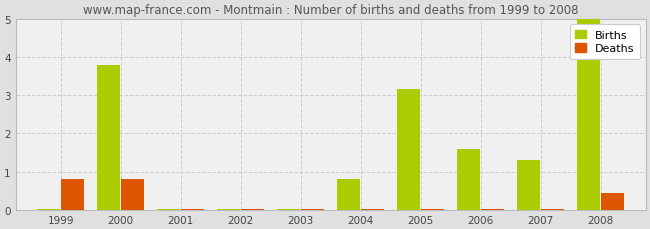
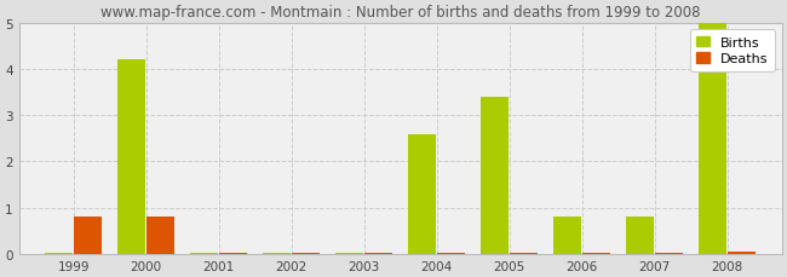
Births/2000: 3.80 -> 4.20
Births/2004: 0.80 -> 2.60
Births/2005: 3.15 -> 3.40
Births/2006: 1.60 -> 0.80
Births/2007: 1.30 -> 0.80
Deaths/2008: 0.45 -> 0.05
